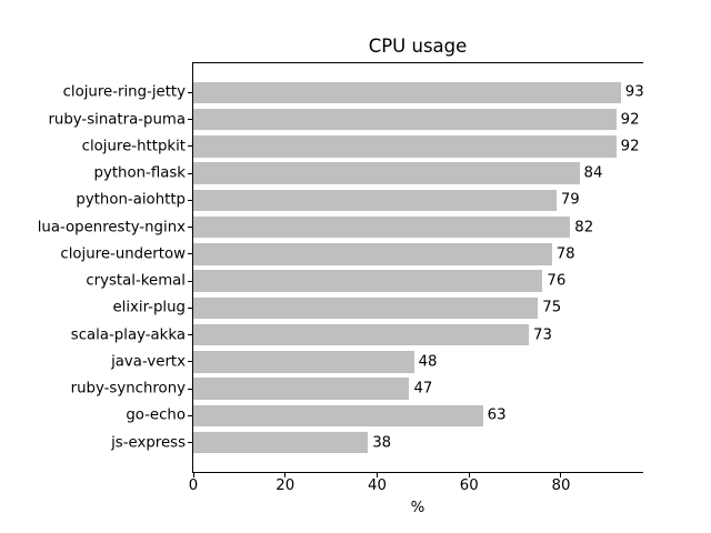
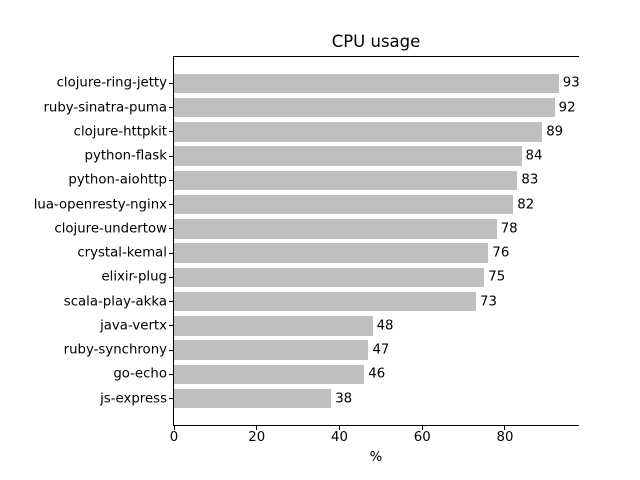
clojure-httpkit: 92 -> 89
python-aiohttp: 79 -> 83
go-echo: 63 -> 46
